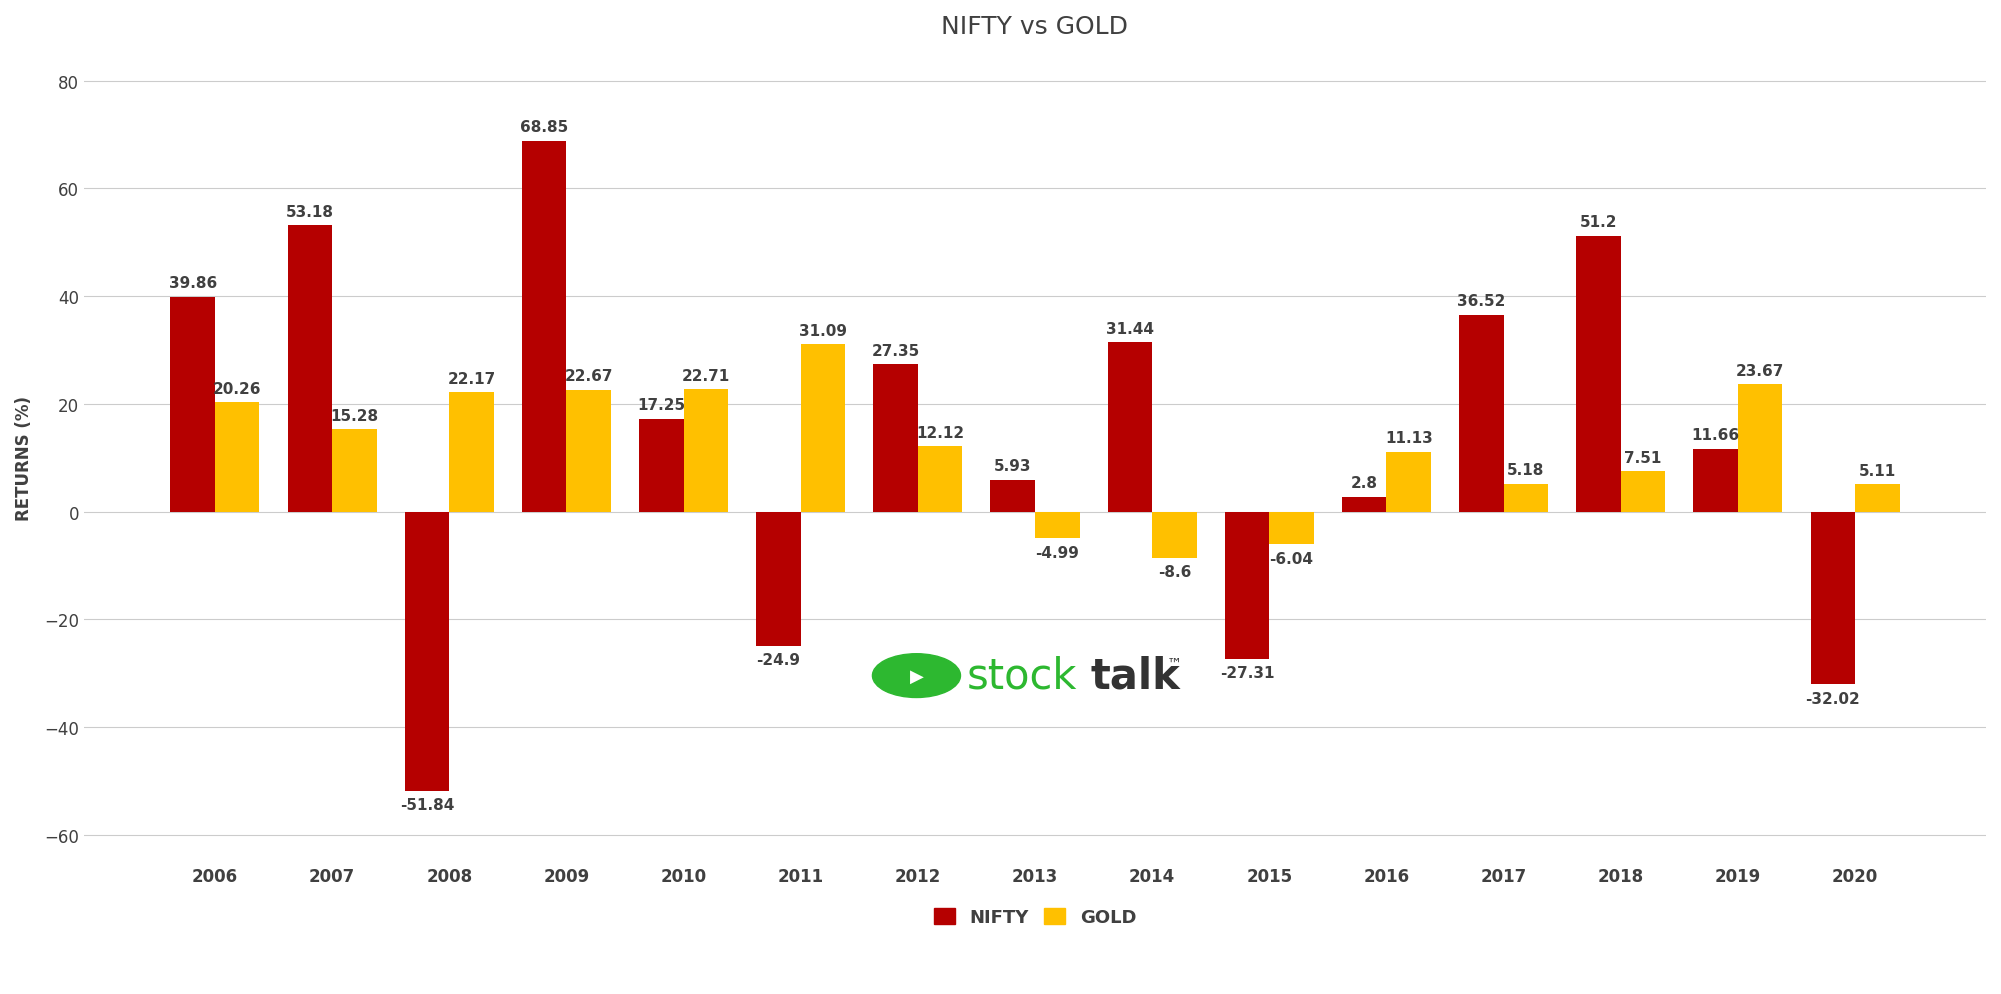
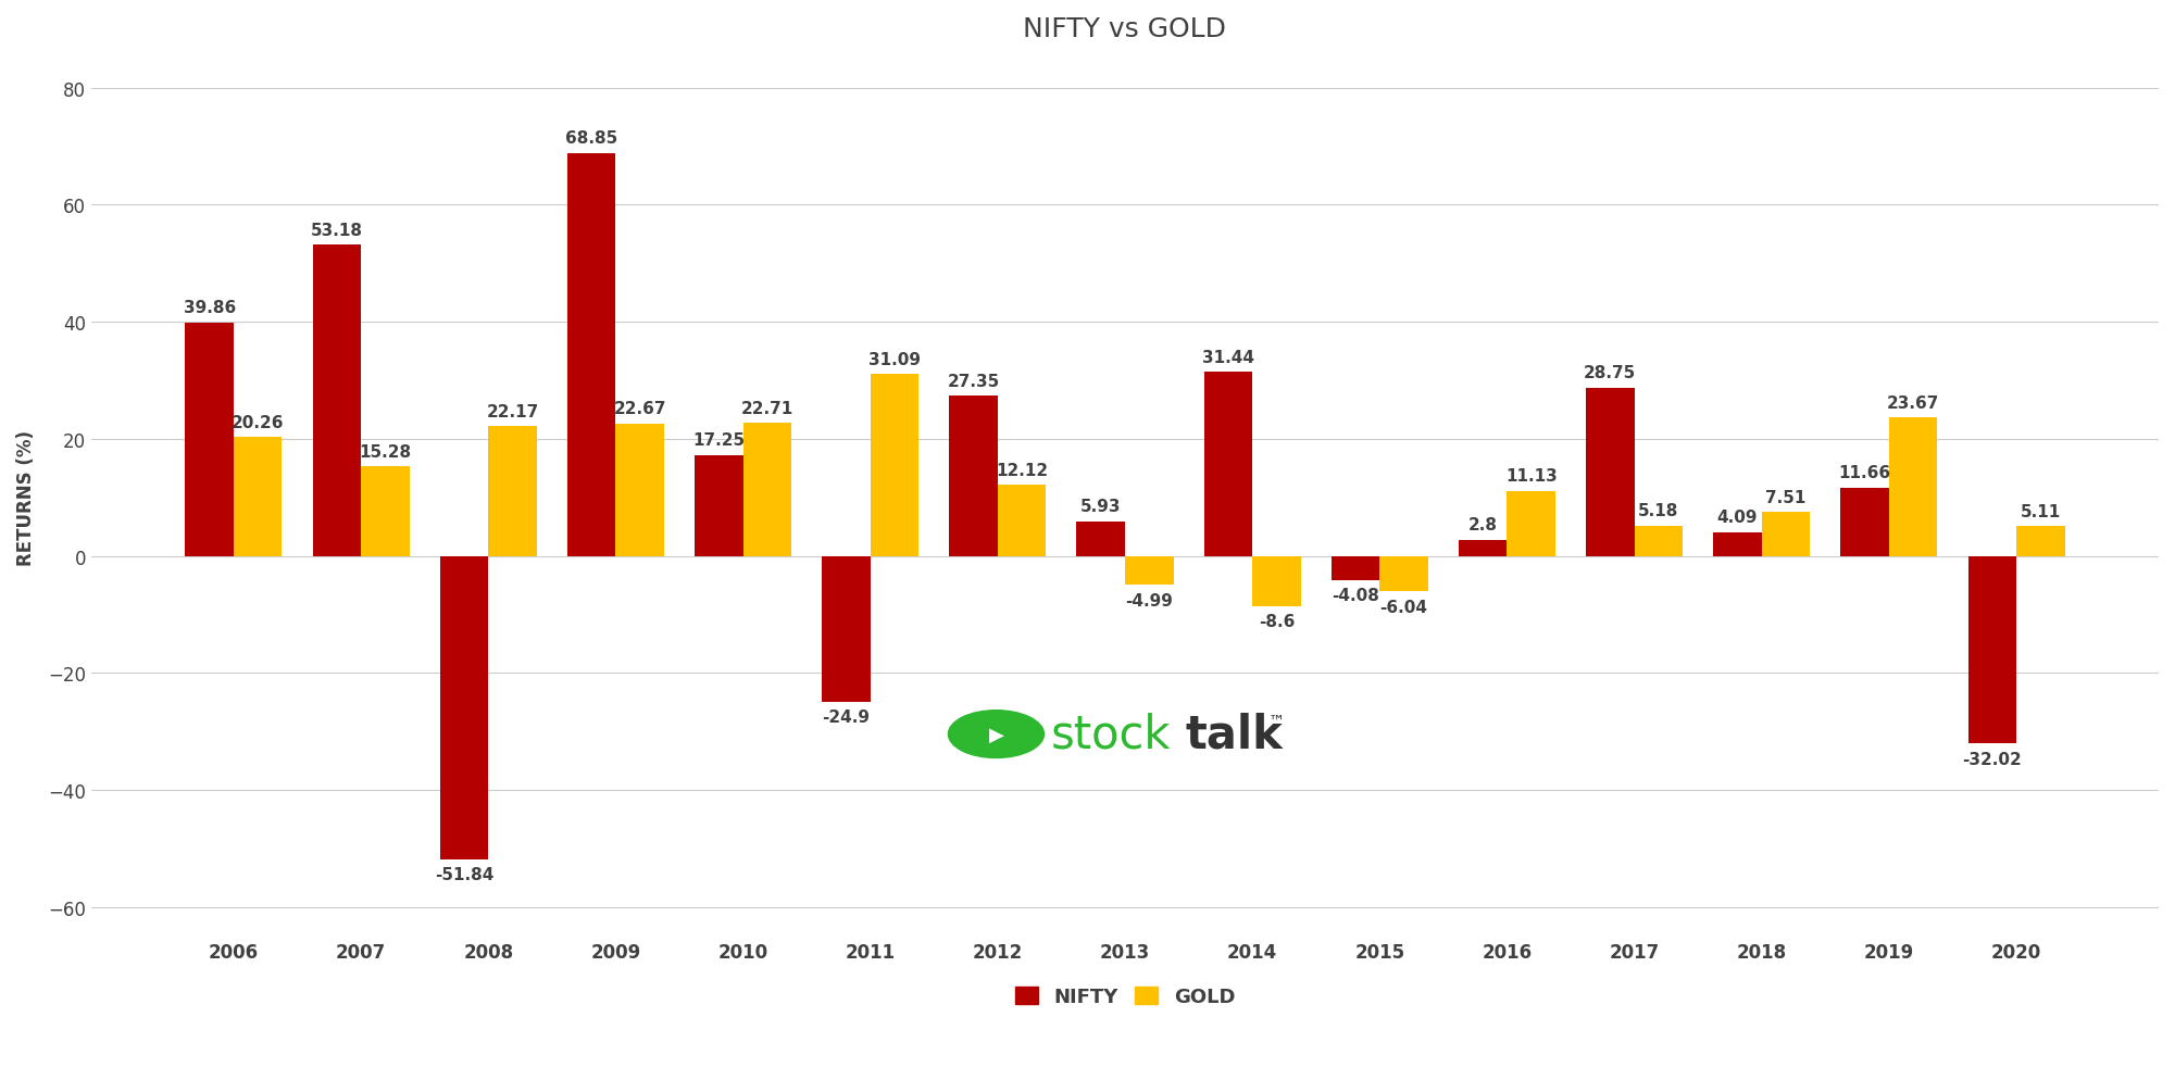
NIFTY/2015: -27.31 -> -4.08
NIFTY/2017: 36.52 -> 28.75
NIFTY/2018: 51.2 -> 4.09
